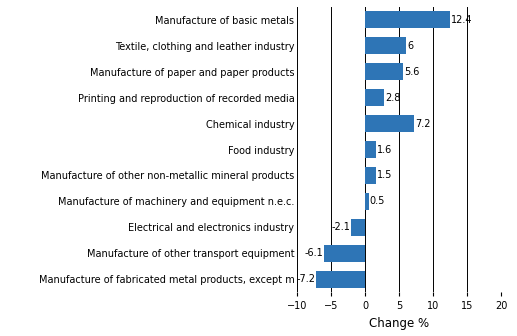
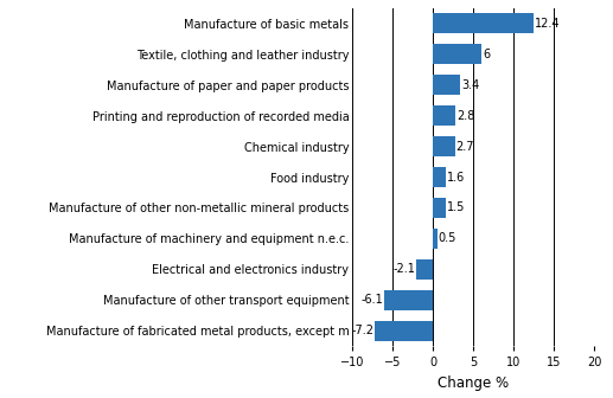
Manufacture of paper and paper products: 5.6 -> 3.4
Chemical industry: 7.2 -> 2.7
